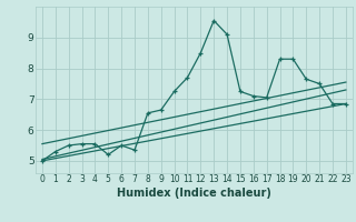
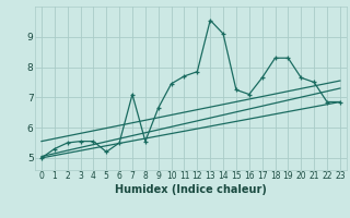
7: 5.35 -> 7.10
8: 6.55 -> 5.55
10: 7.25 -> 7.45
12: 8.50 -> 7.85
17: 7.05 -> 7.65
